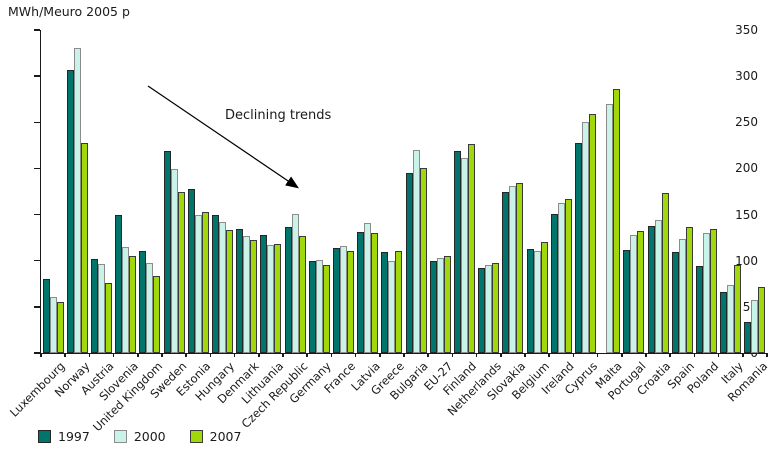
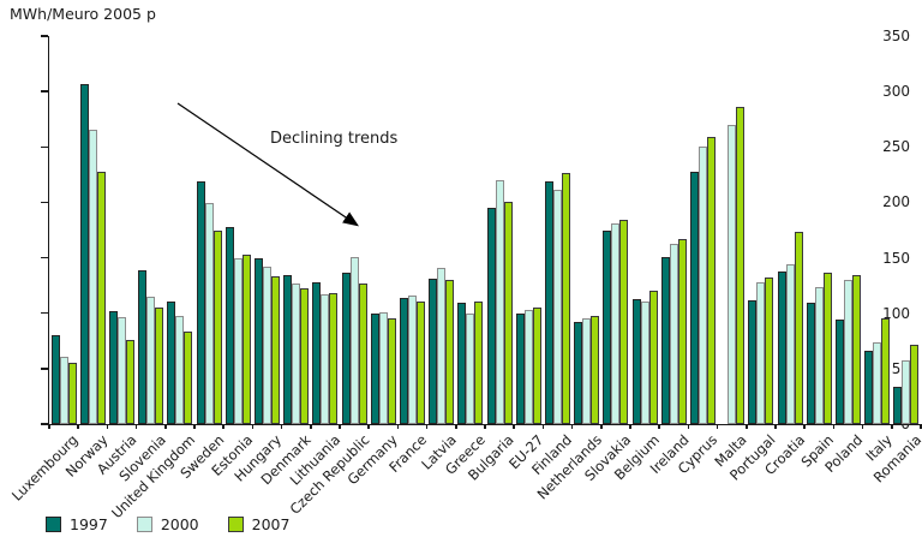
2000/Norway: 330 -> 260
1997/Slovenia: 150 -> 140
